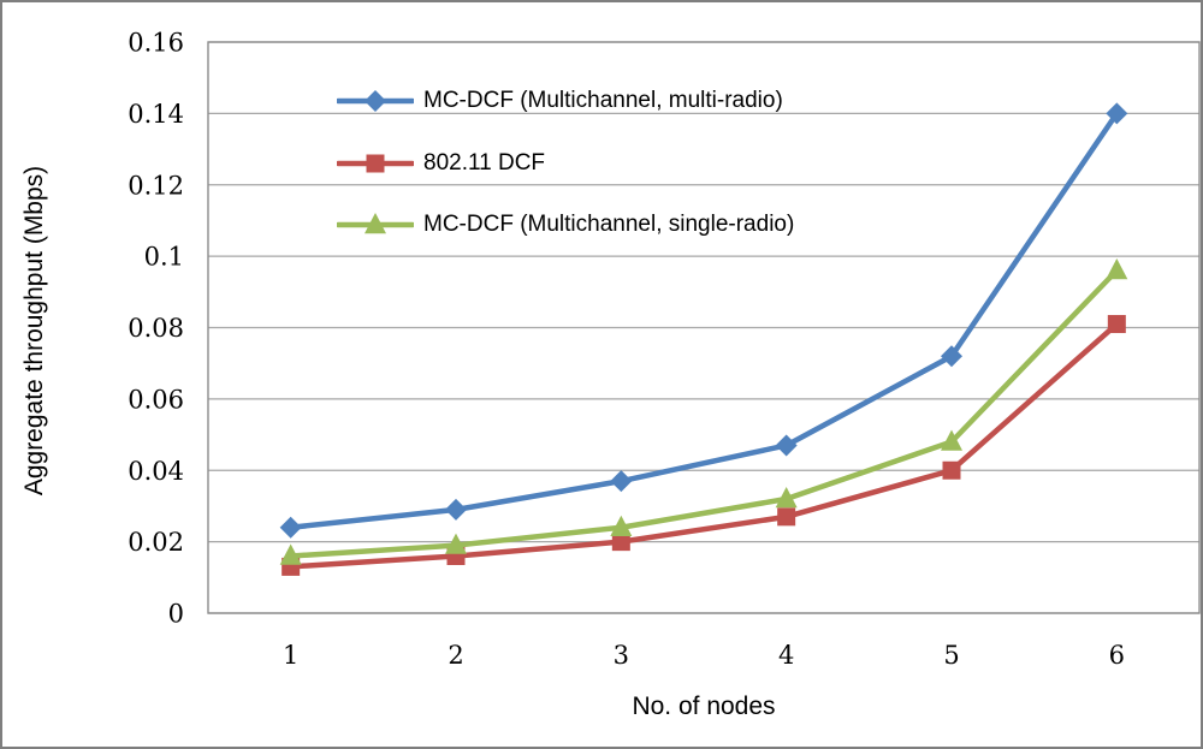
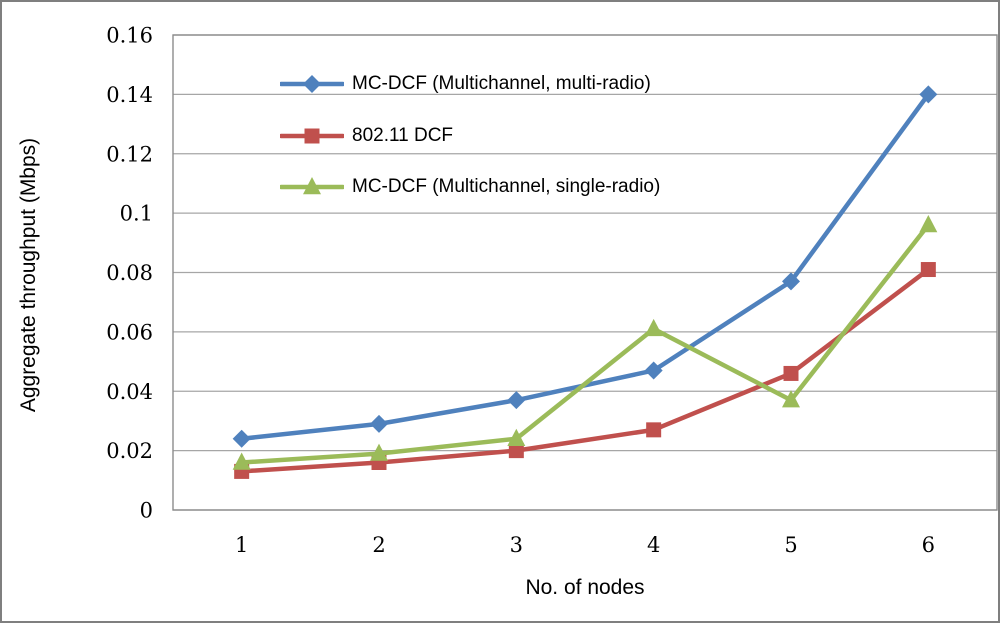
MC-DCF (Multichannel, single-radio)/4: 0.032 -> 0.061
MC-DCF (Multichannel, multi-radio)/5: 0.072 -> 0.077
802.11 DCF/5: 0.040 -> 0.046
MC-DCF (Multichannel, single-radio)/5: 0.048 -> 0.037
